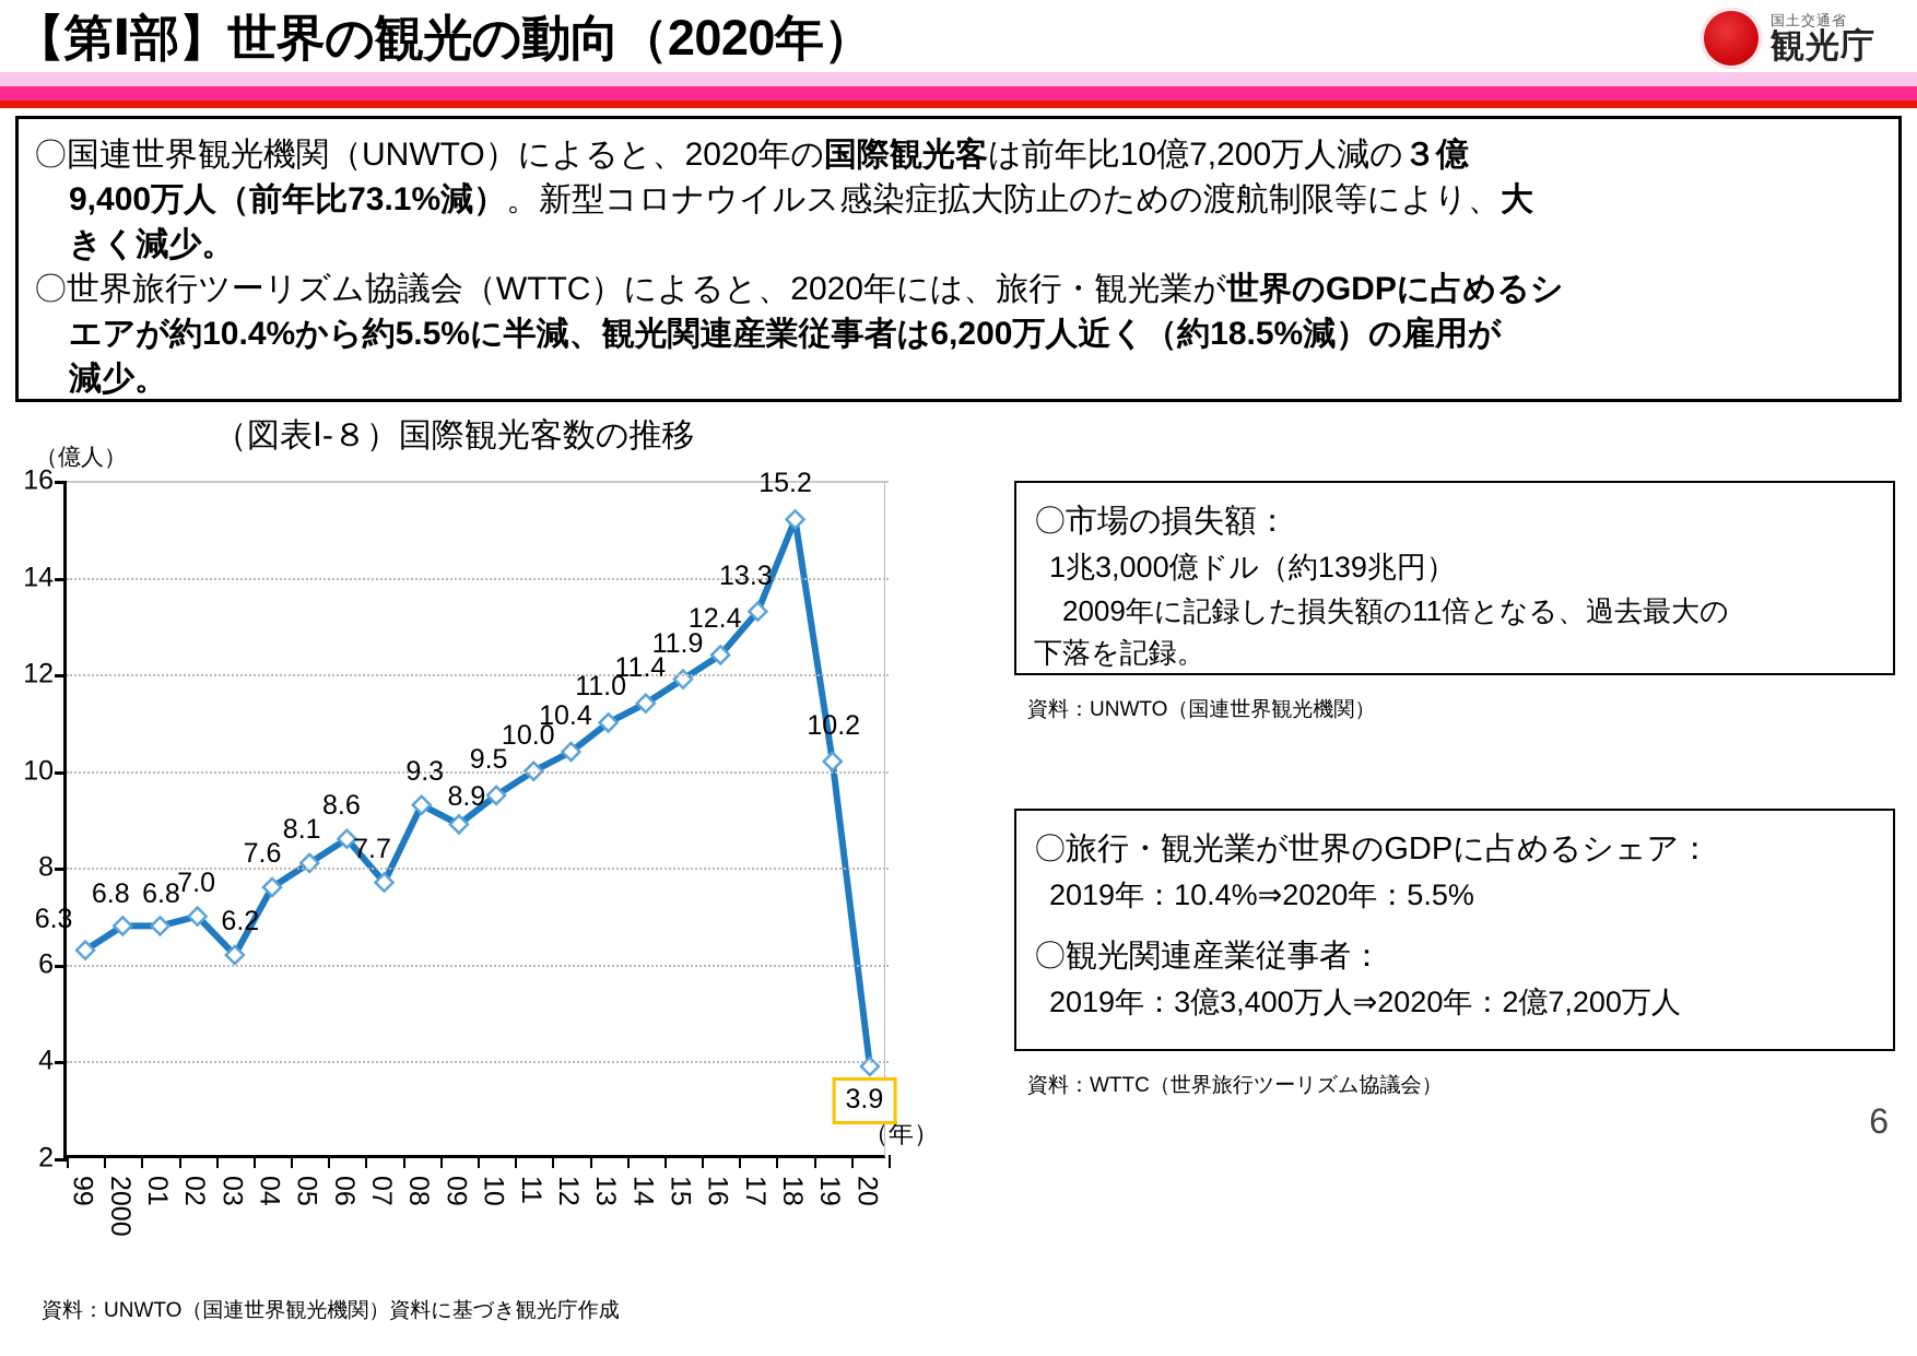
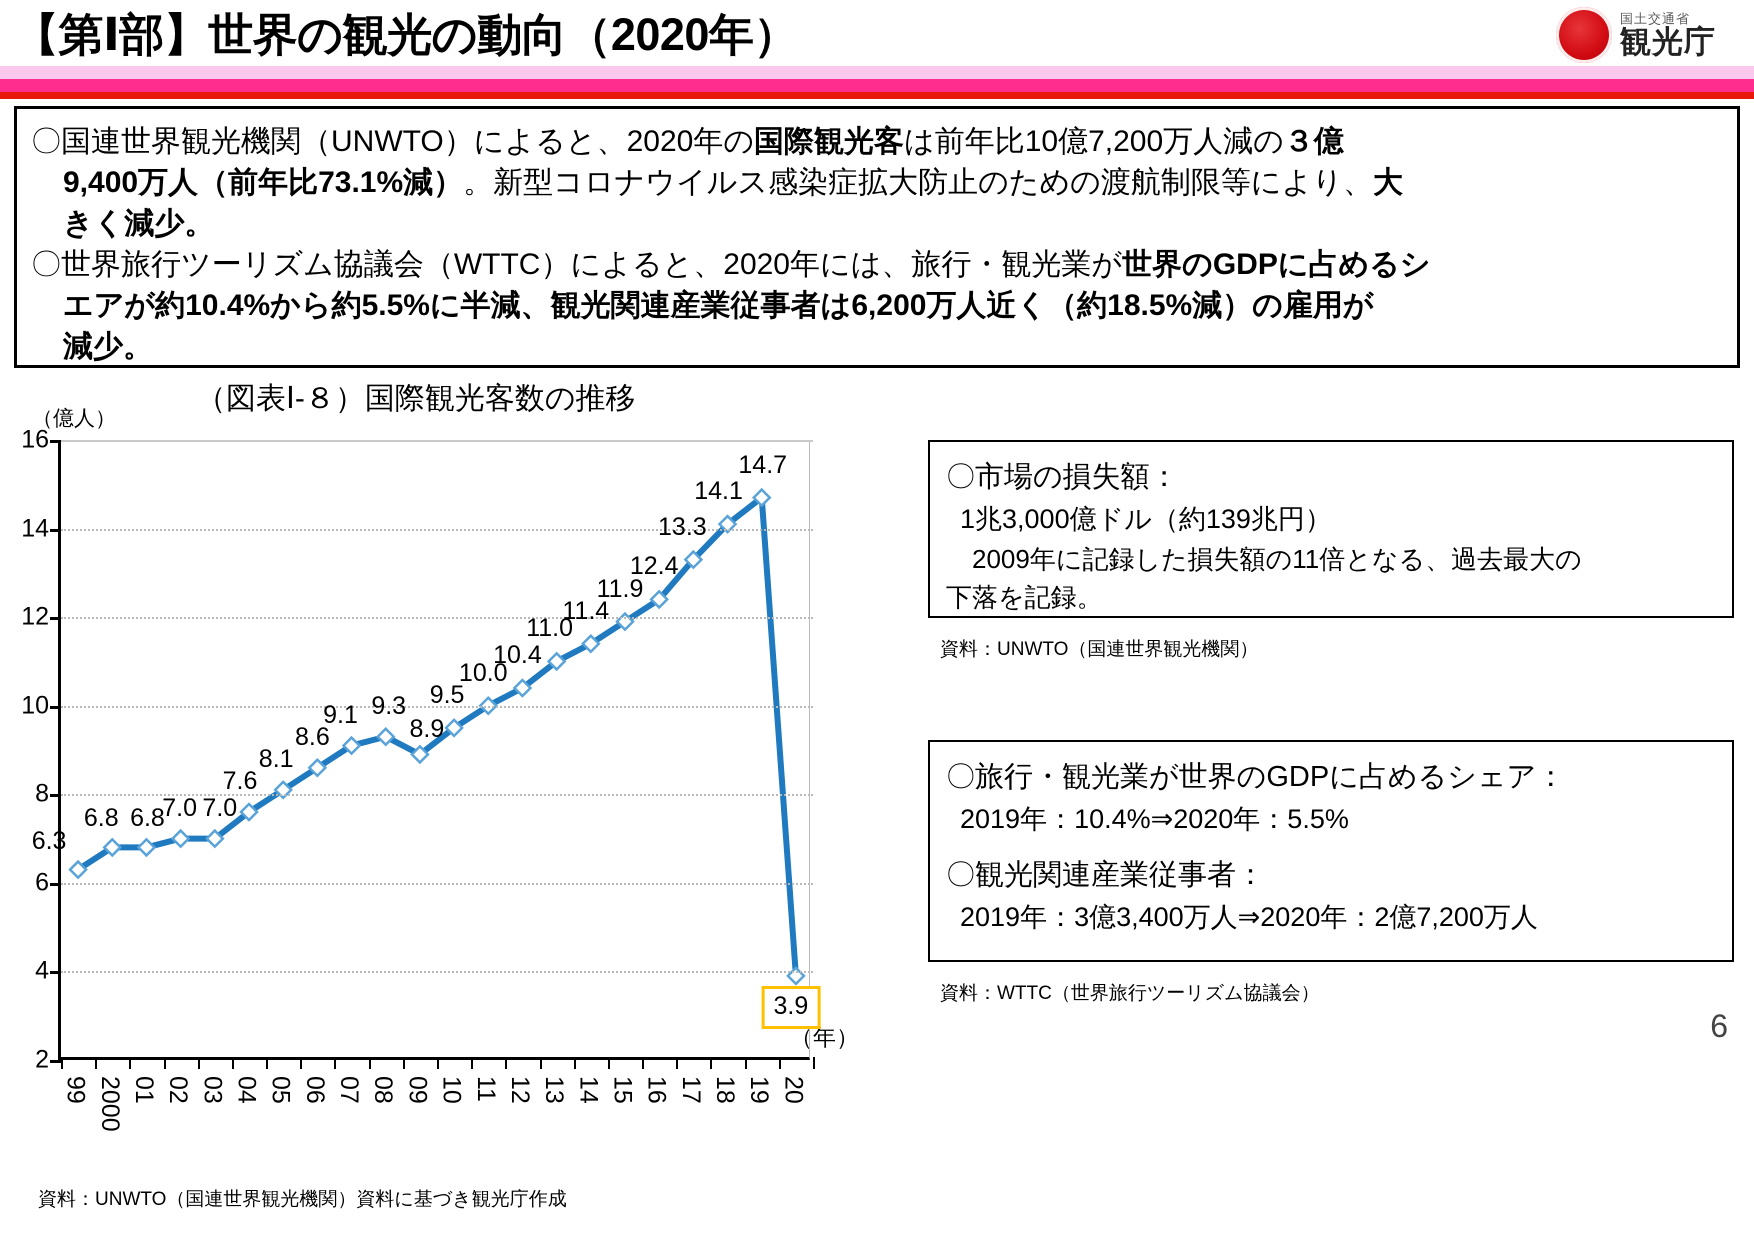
03: 6.2 -> 7.0
07: 7.7 -> 9.1
18: 15.2 -> 14.1
19: 10.2 -> 14.7
